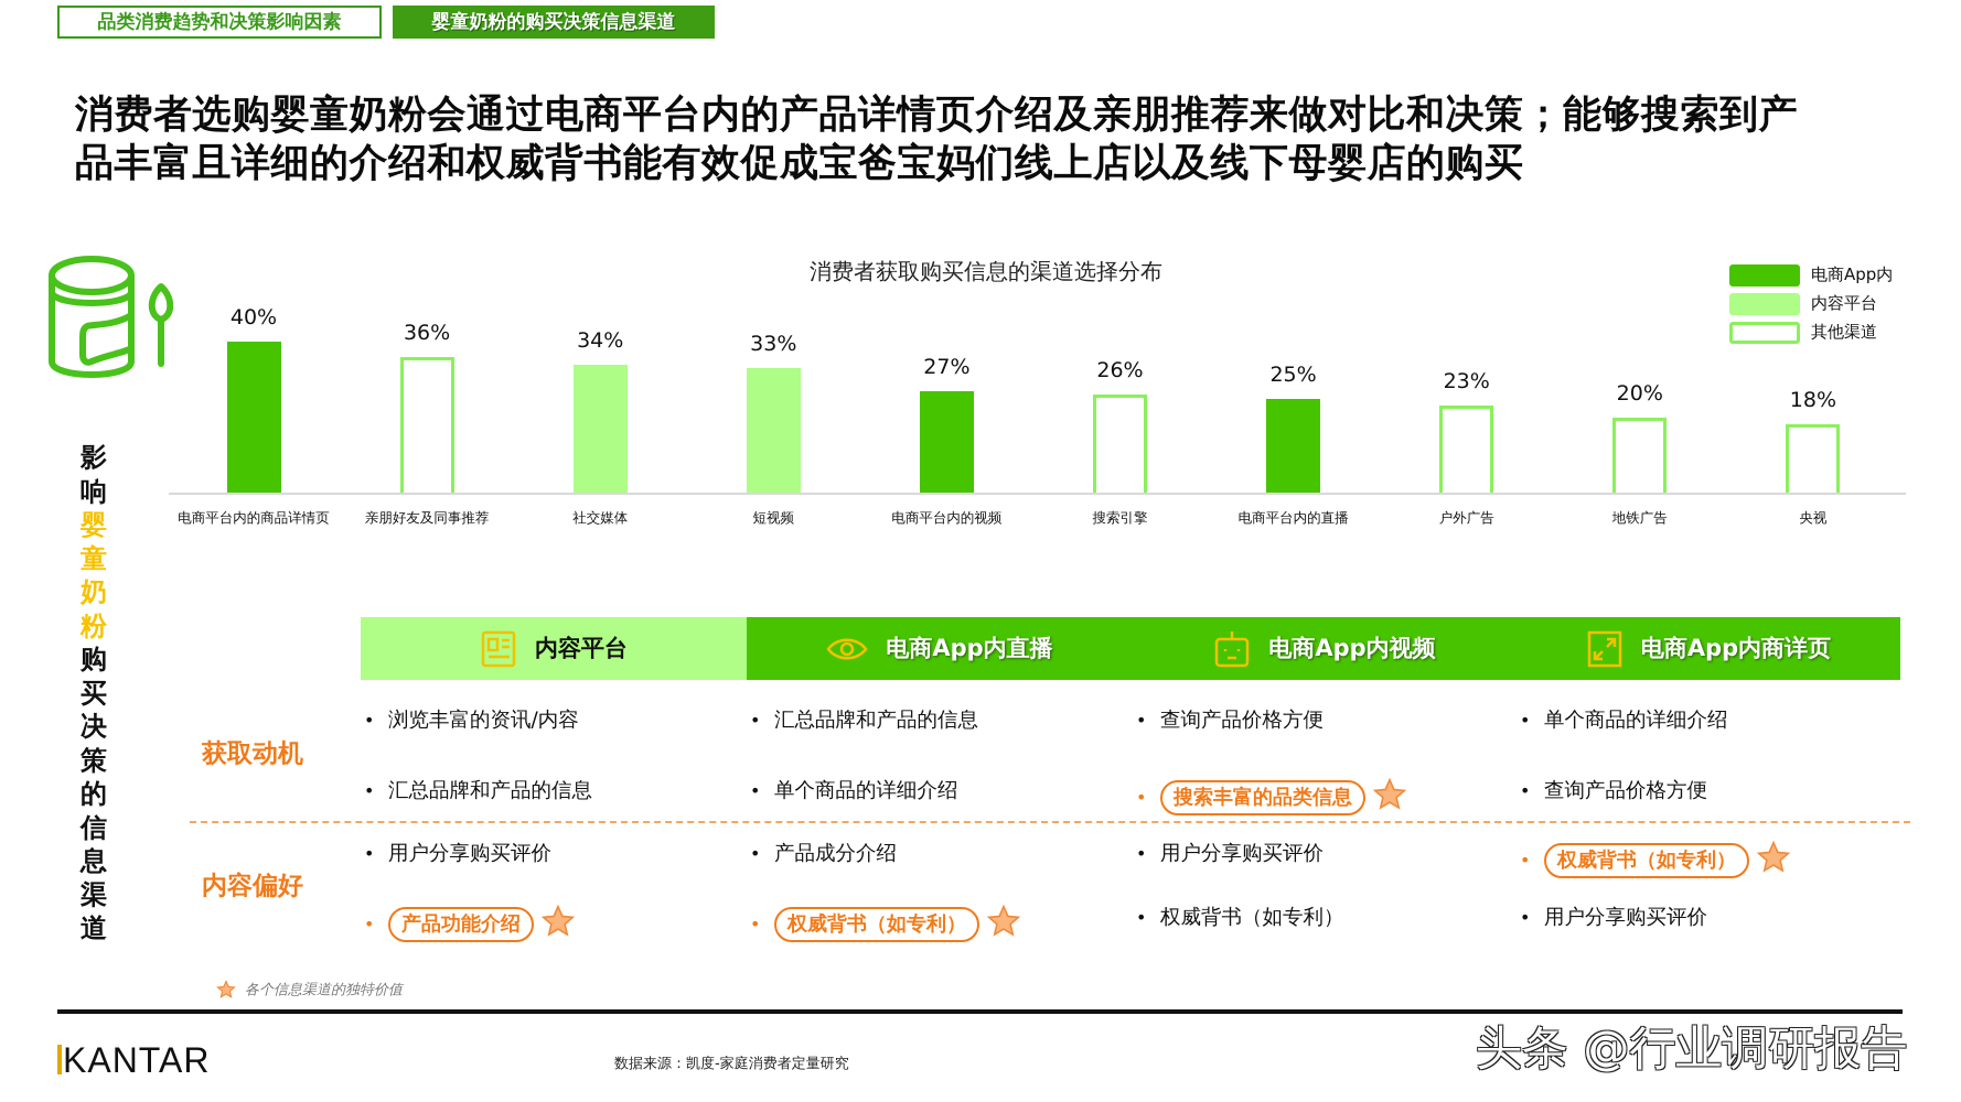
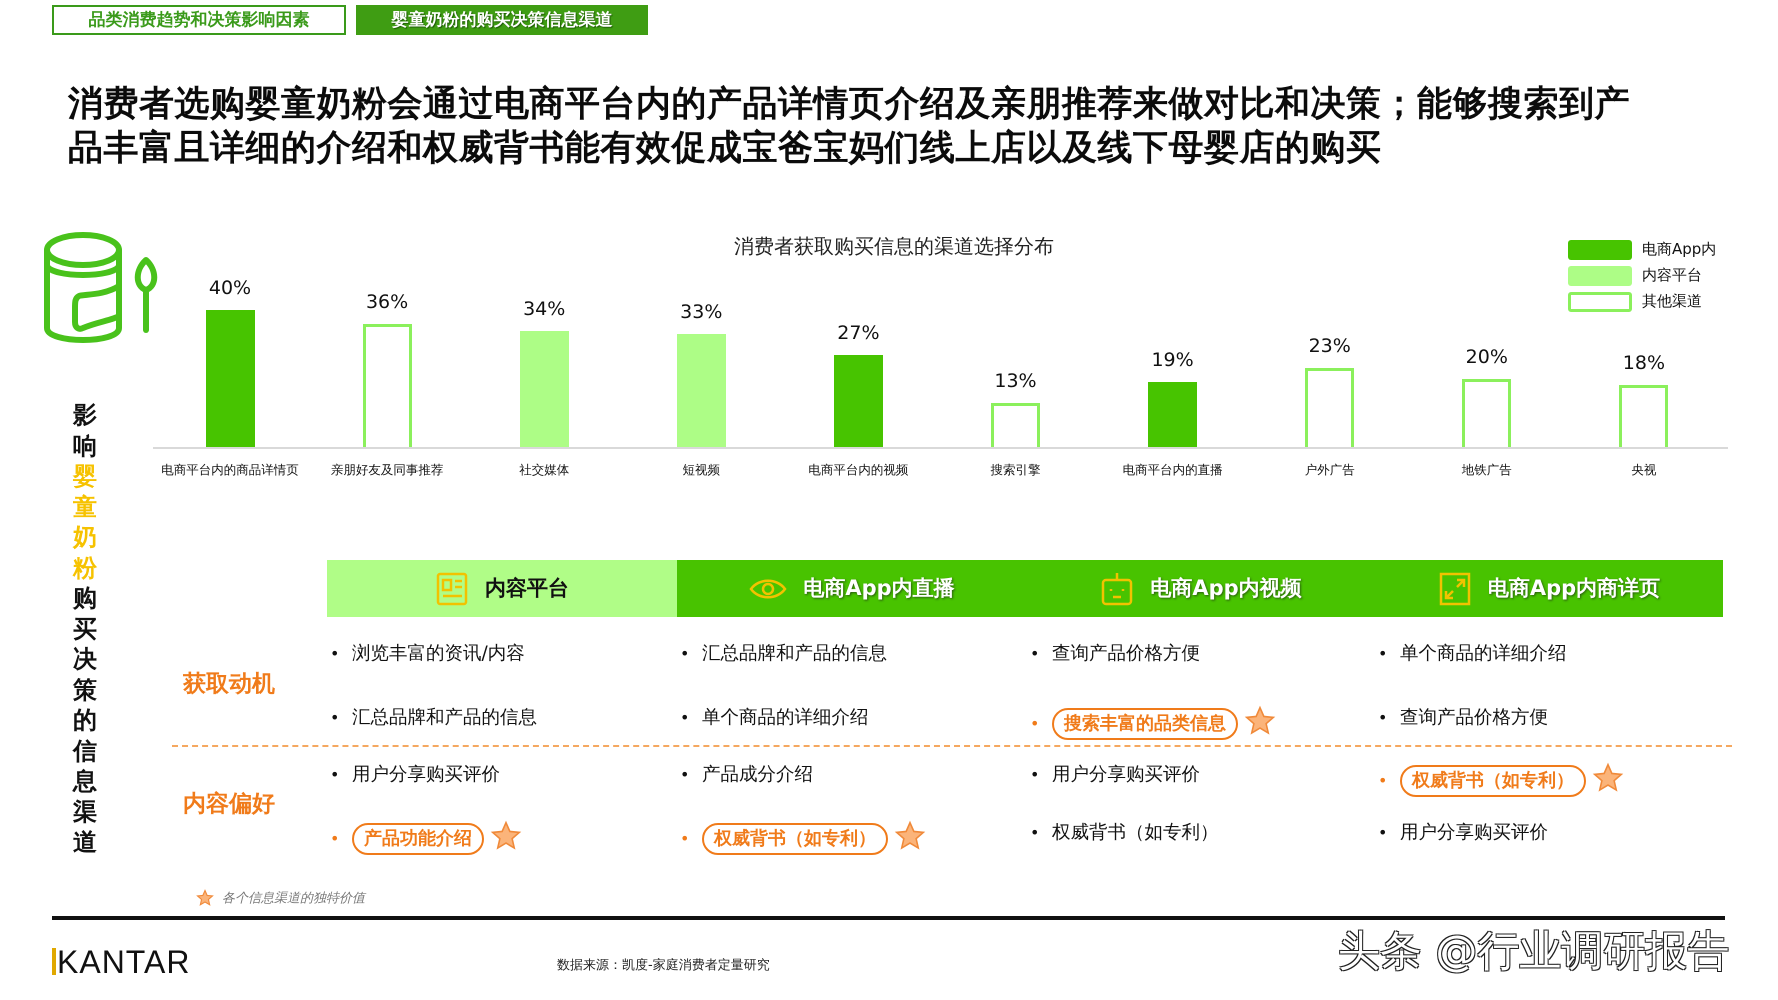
搜索引擎: 26% -> 13%
电商平台内的直播: 25% -> 19%
